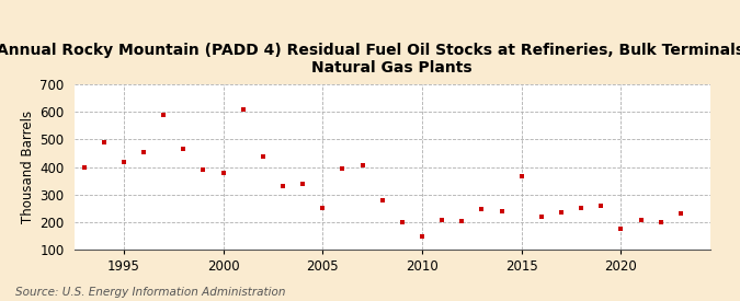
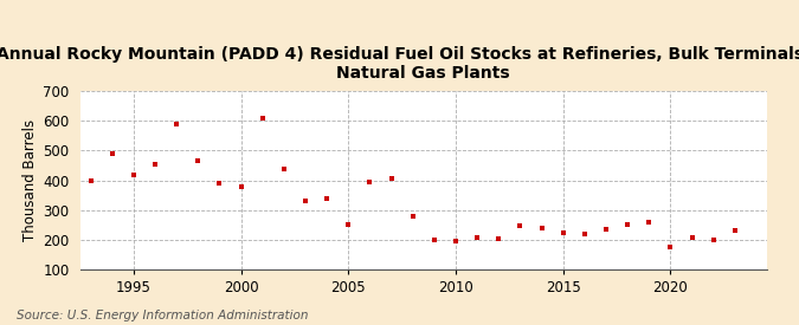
2010: 150 -> 197
2015: 365 -> 225
